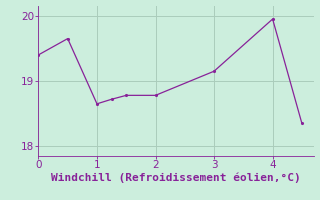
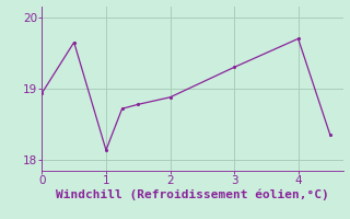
0: 19.40 -> 18.94
1: 18.65 -> 18.14
2: 18.78 -> 18.88
3: 19.15 -> 19.30
4: 19.95 -> 19.70
